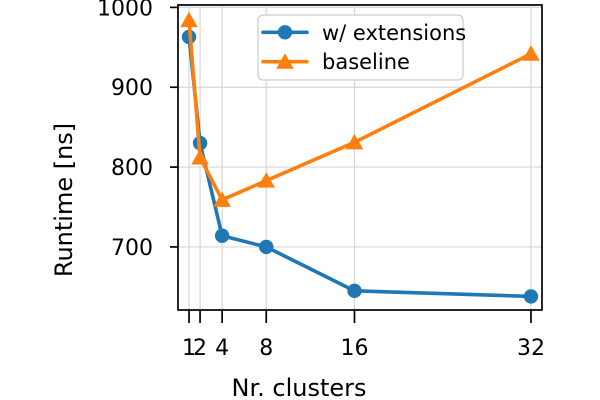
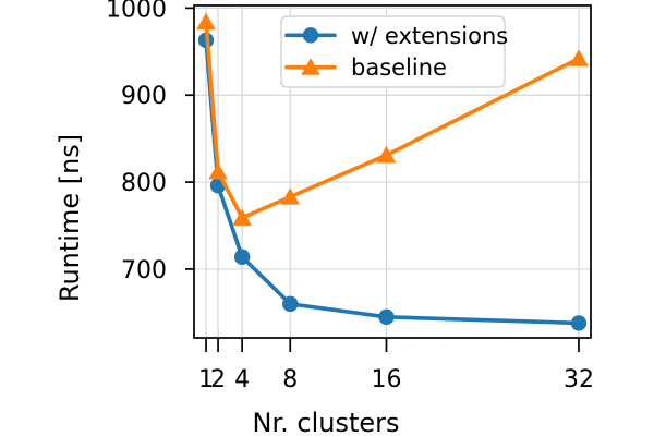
w/ extensions/2: 830 -> 800
w/ extensions/8: 700 -> 660
